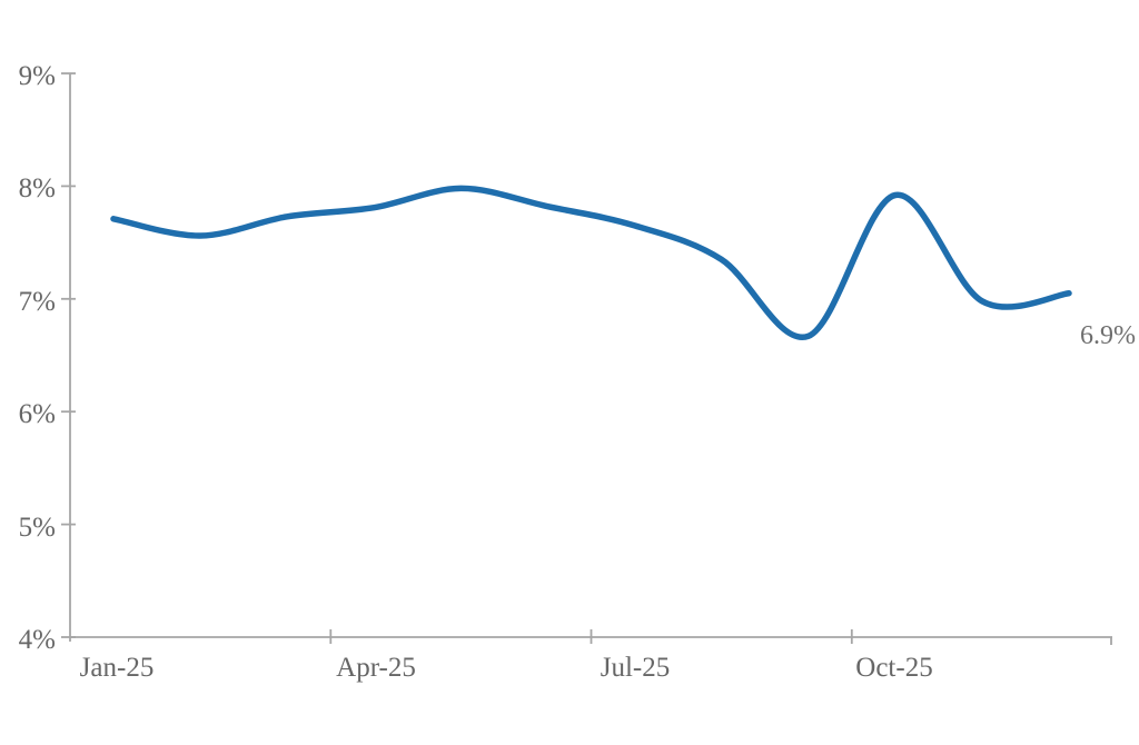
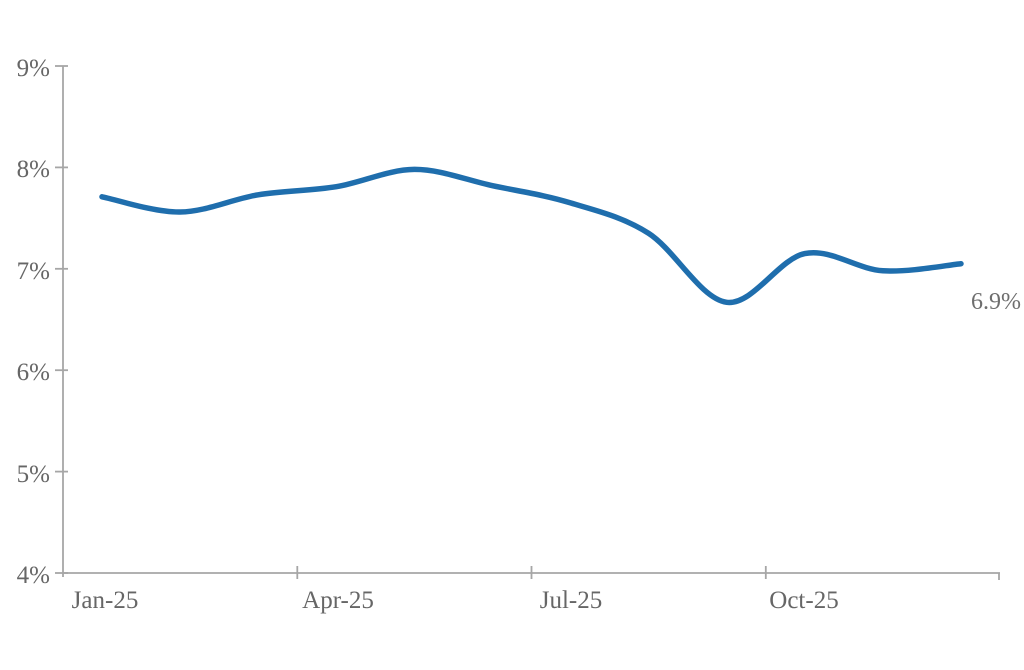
Oct-25: 7.92% -> 7.15%
